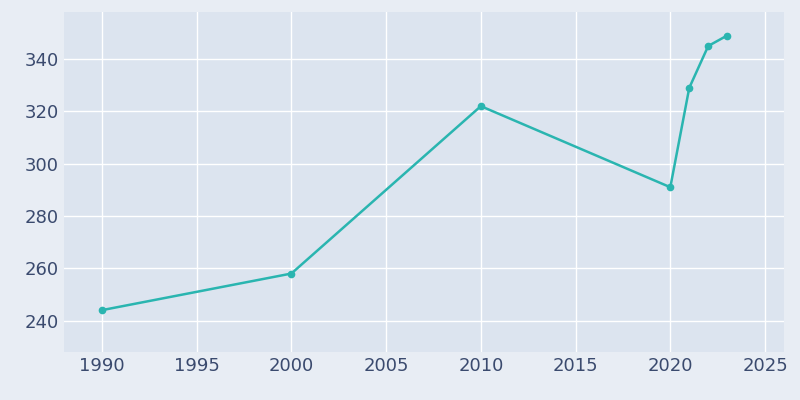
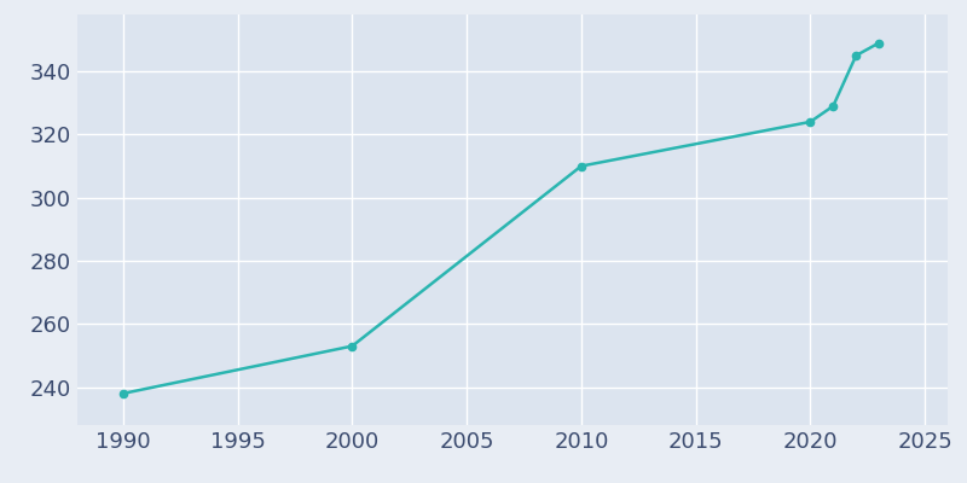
1990: 244 -> 238
2000: 258 -> 253
2010: 322 -> 310
2020: 291 -> 324
